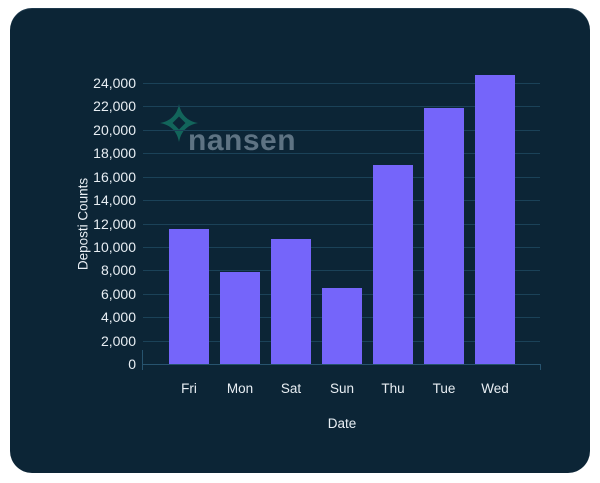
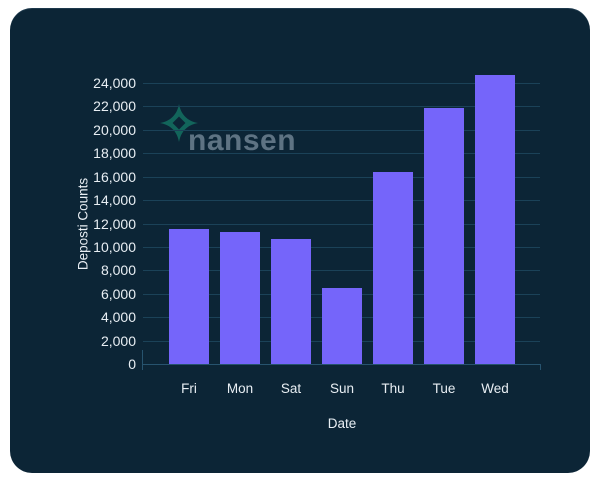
Mon: 7900 -> 11300
Thu: 17000 -> 16400
